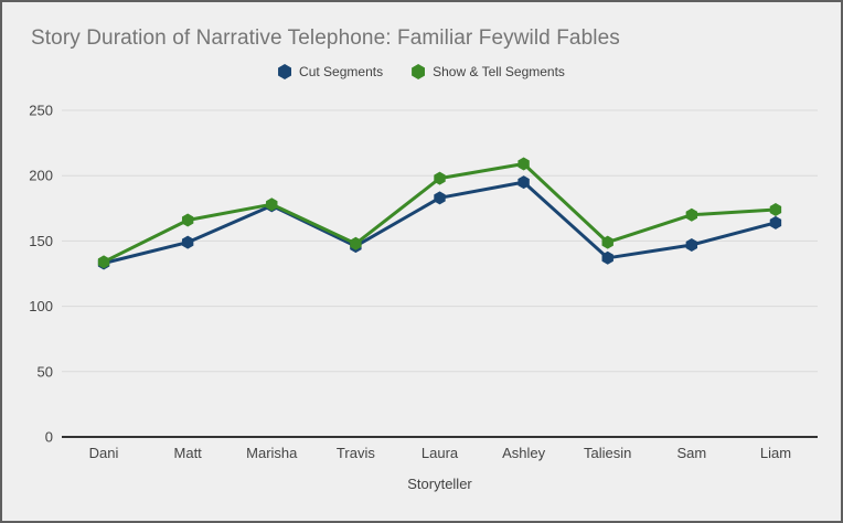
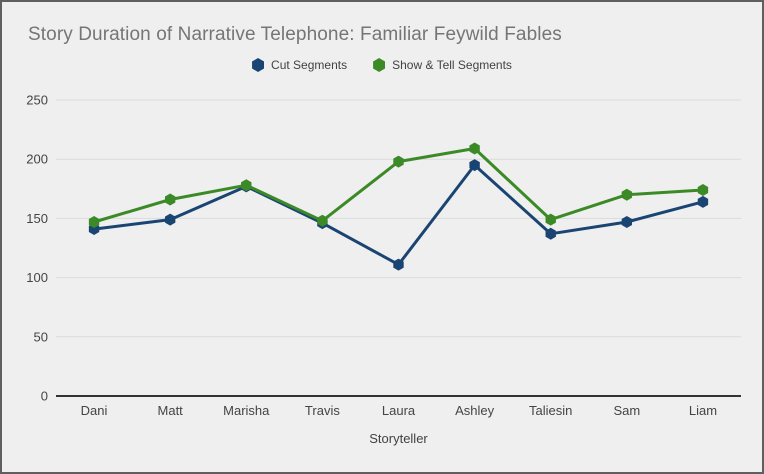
Cut Segments/Dani: 133 -> 141
Show & Tell Segments/Dani: 134 -> 147
Cut Segments/Laura: 183 -> 111
